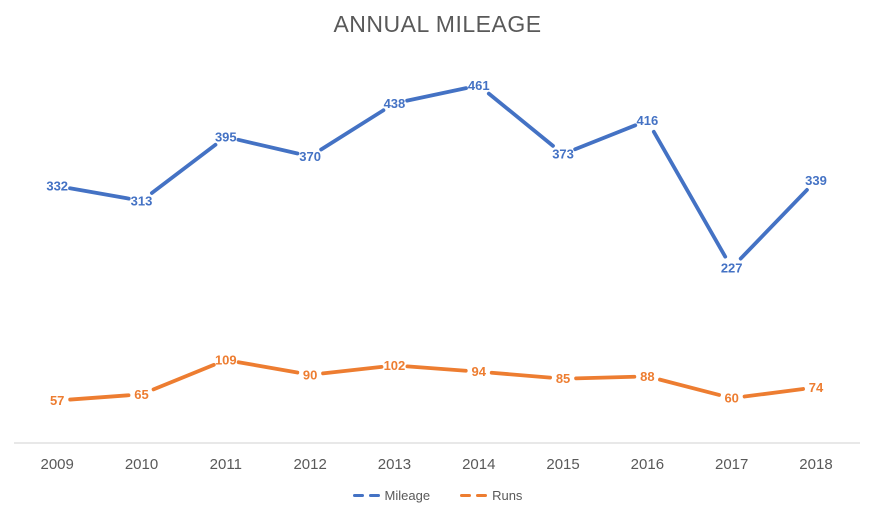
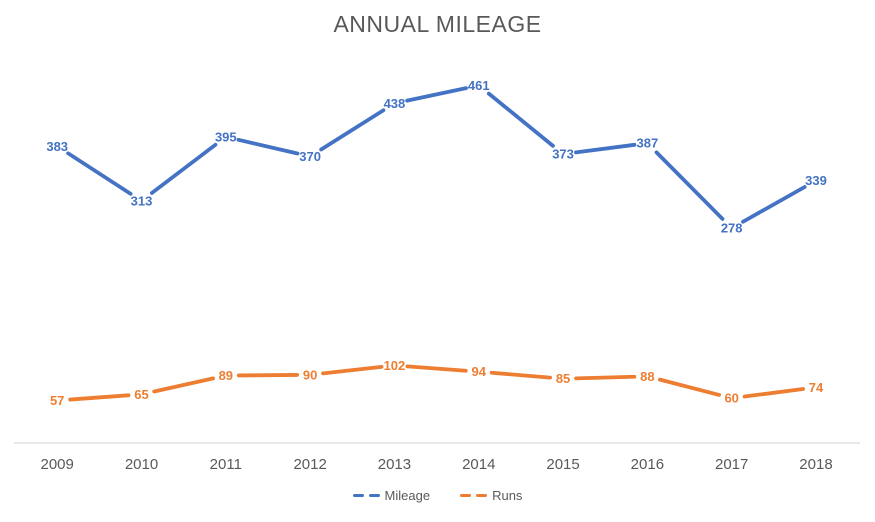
Mileage/2009: 332 -> 383
Runs/2011: 109 -> 89
Mileage/2016: 416 -> 387
Mileage/2017: 227 -> 278
